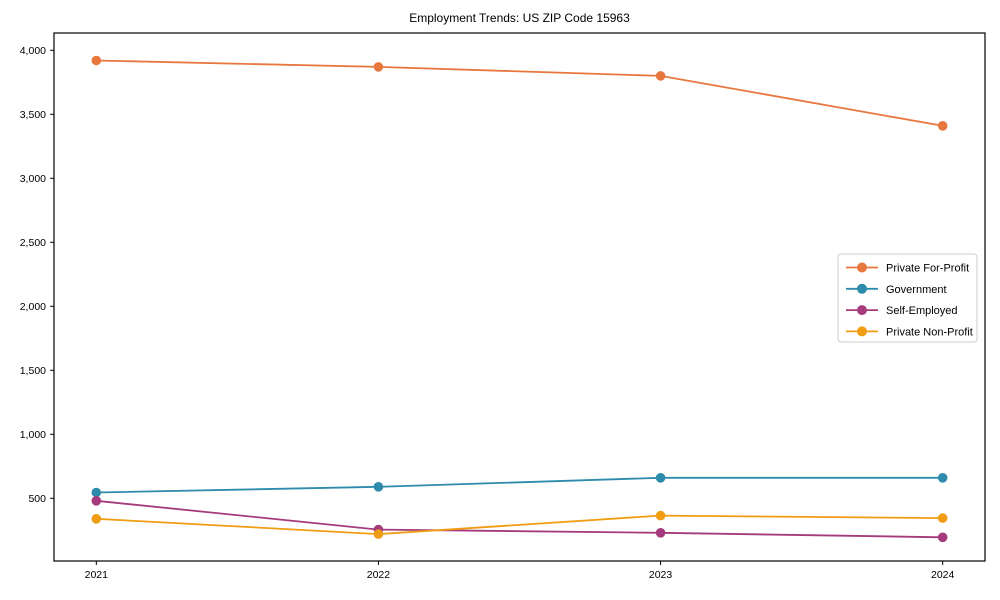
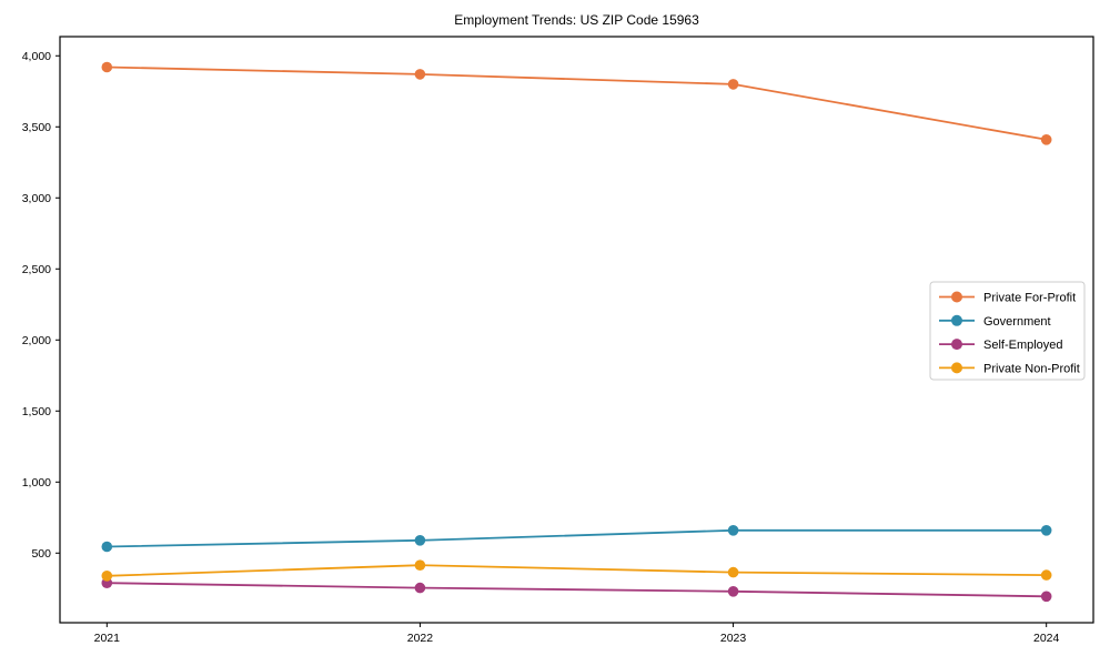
Self-Employed/2021: 480 -> 290
Private Non-Profit/2022: 220 -> 420
